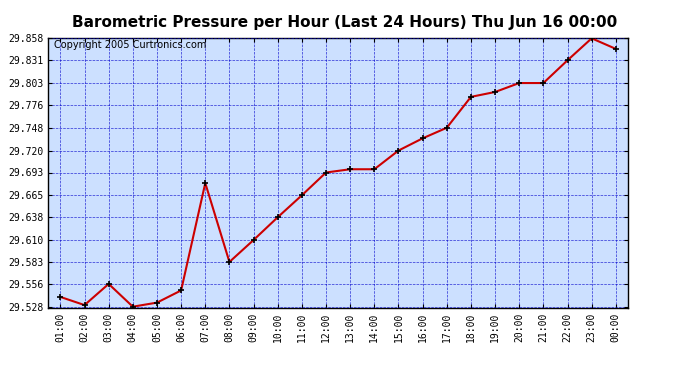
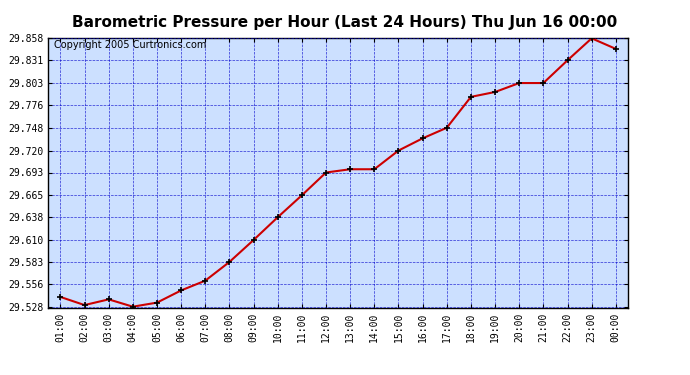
03:00: 29.556 -> 29.537
07:00: 29.680 -> 29.560
